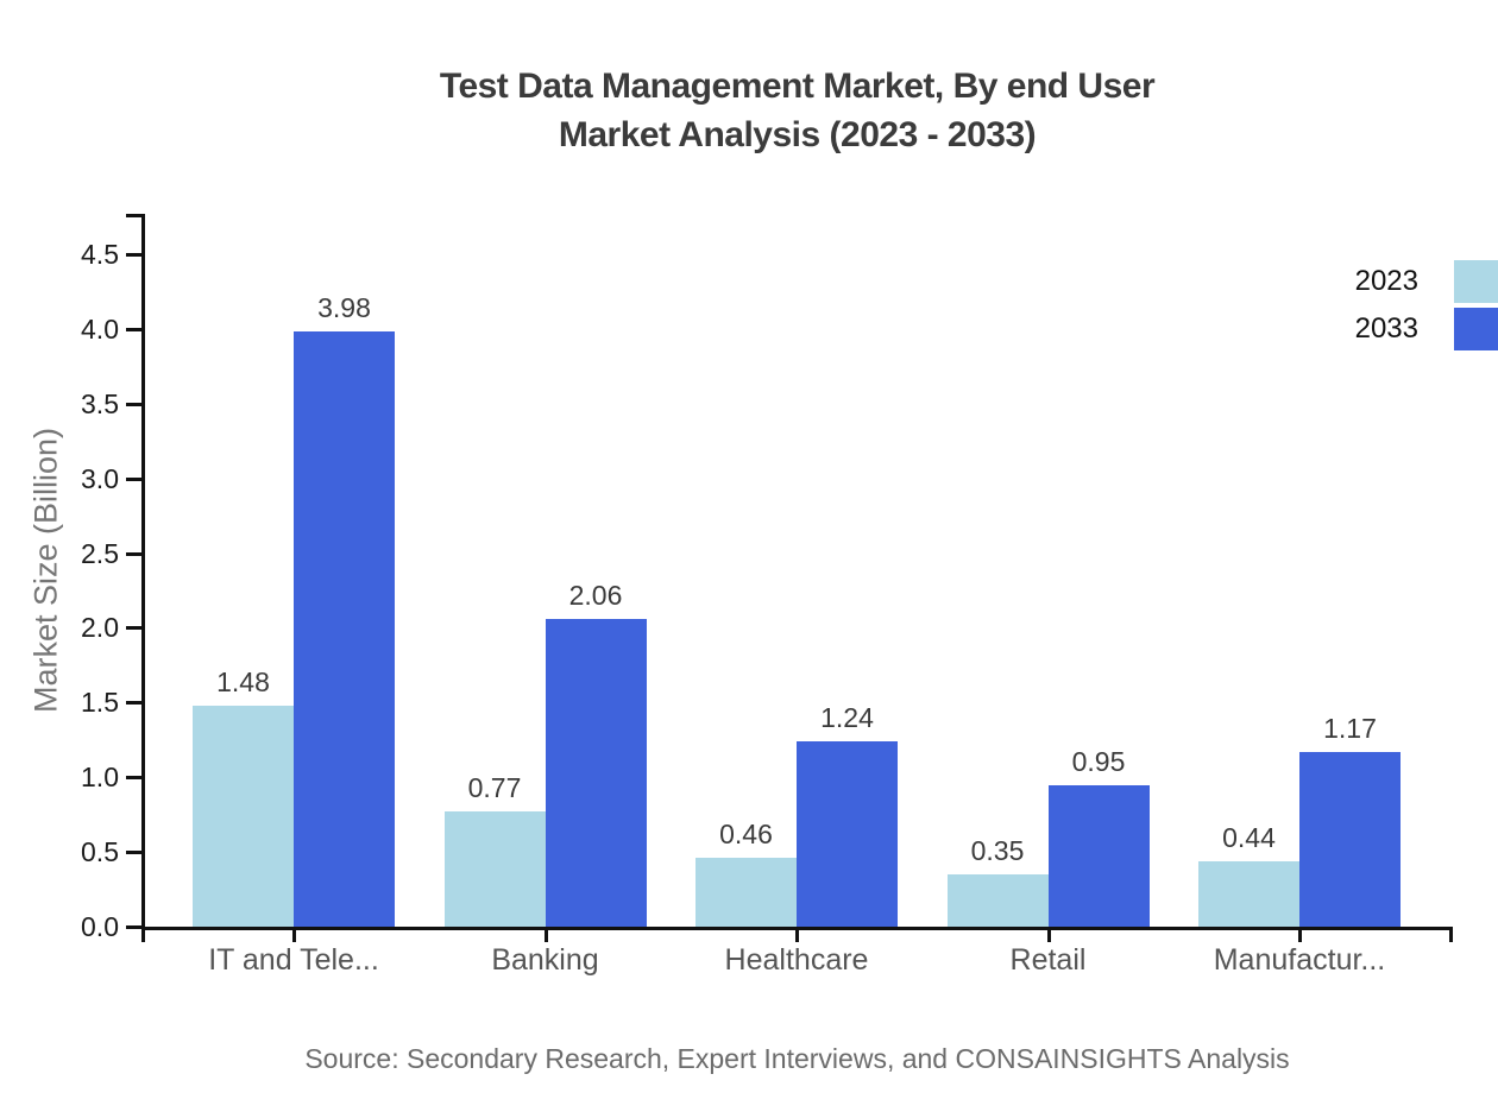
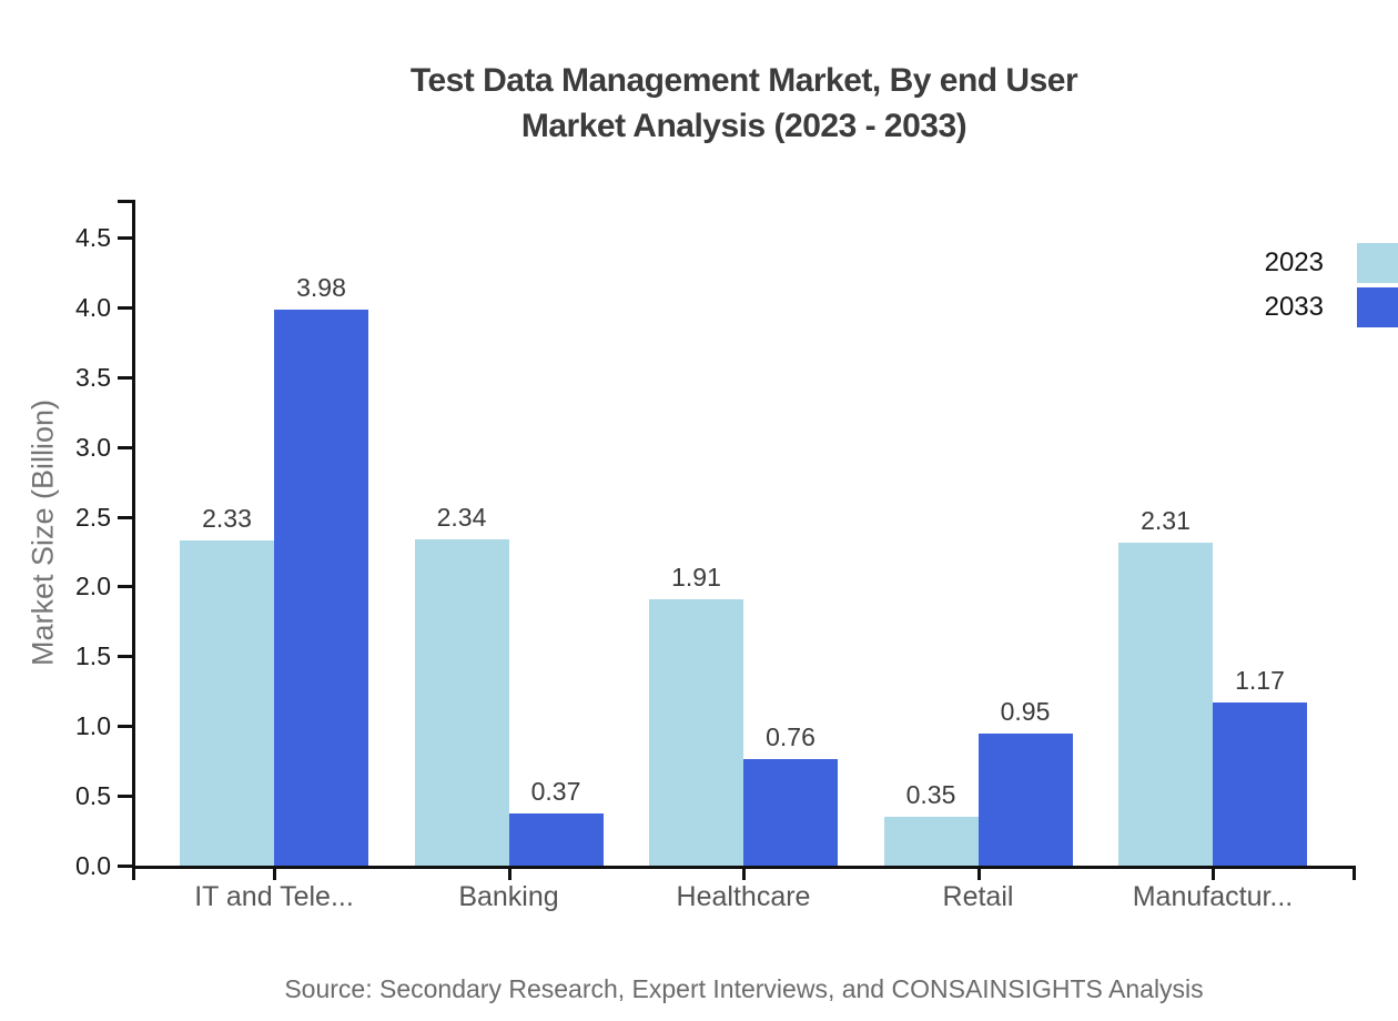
2023/IT and Tele...: 1.48 -> 2.33
2023/Banking: 0.77 -> 2.34
2033/Banking: 2.06 -> 0.37
2023/Healthcare: 0.46 -> 1.91
2033/Healthcare: 1.24 -> 0.76
2023/Manufactur...: 0.44 -> 2.31
